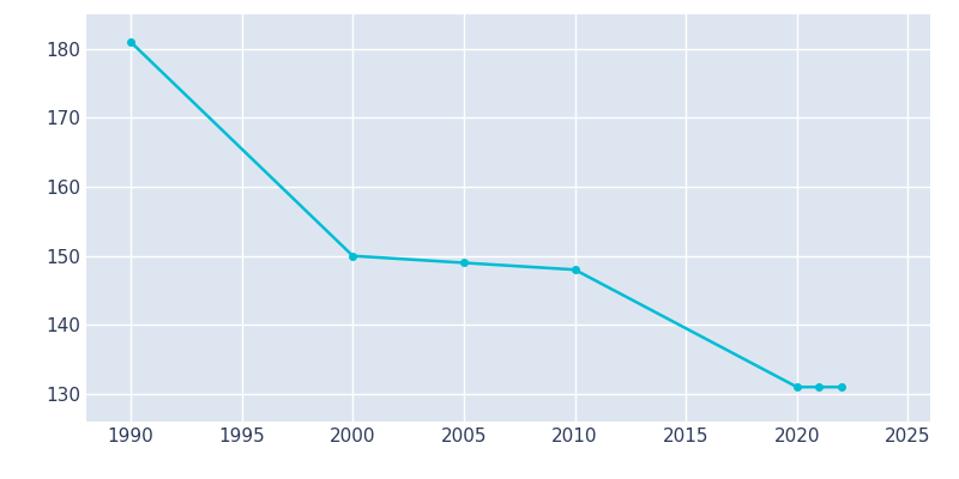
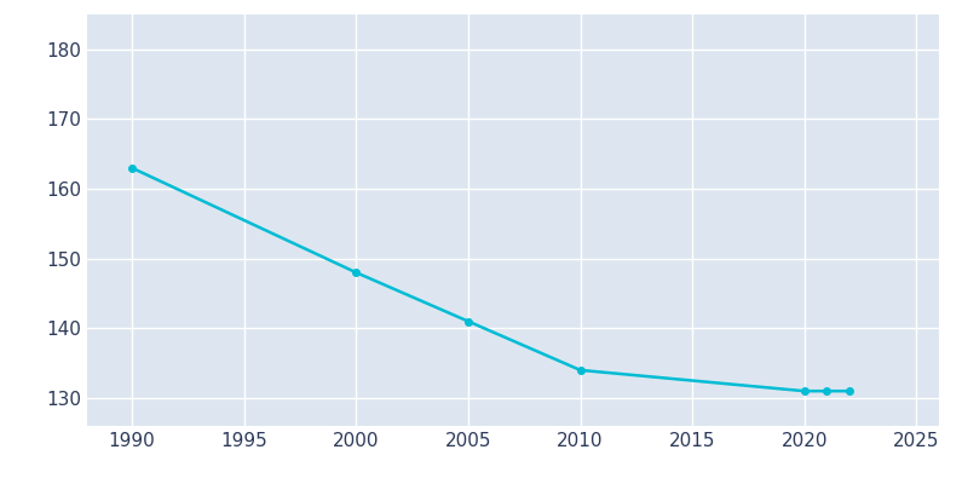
1990: 181 -> 163
2000: 150 -> 148
2005: 149 -> 141
2010: 148 -> 134
